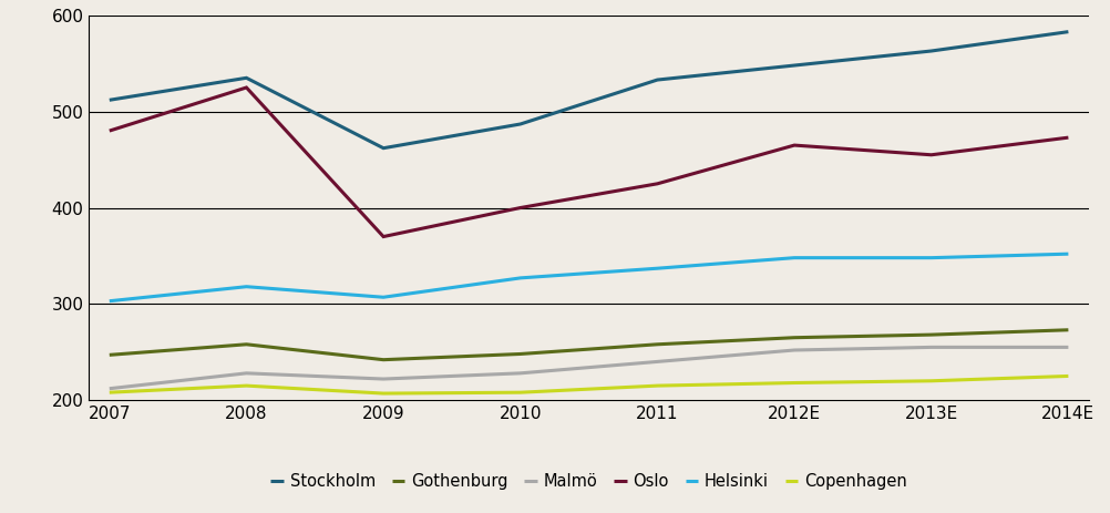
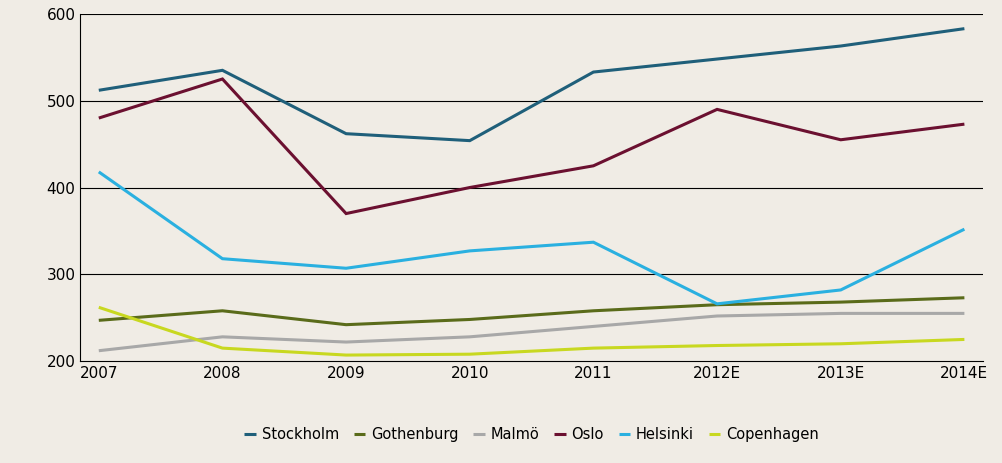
Helsinki/2007: 303 -> 418
Copenhagen/2007: 208 -> 262
Stockholm/2010: 487 -> 454
Oslo/2012E: 465 -> 490
Helsinki/2012E: 348 -> 266
Helsinki/2013E: 348 -> 282
